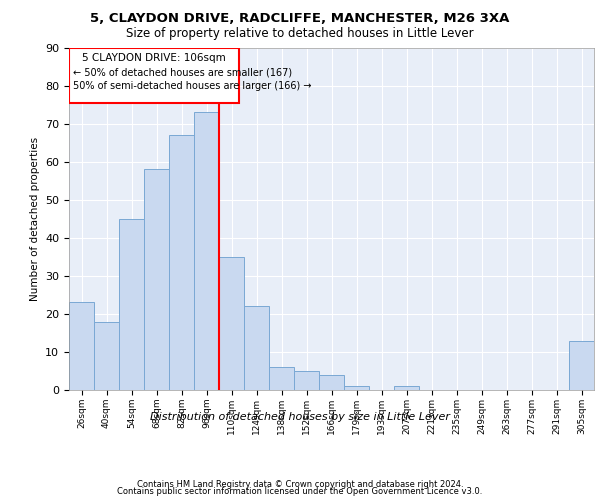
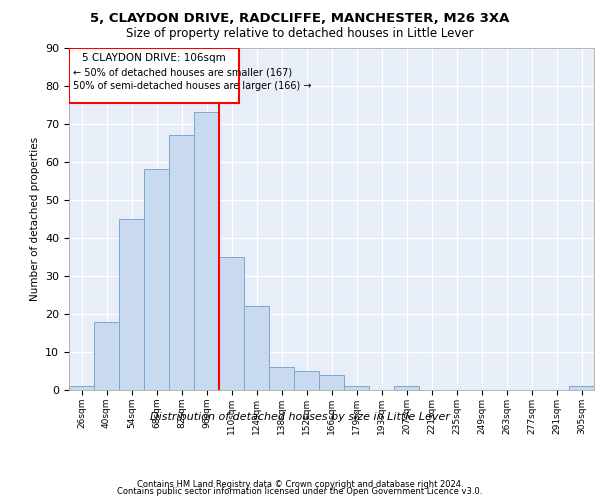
26sqm: 23 -> 1
305sqm: 13 -> 1
